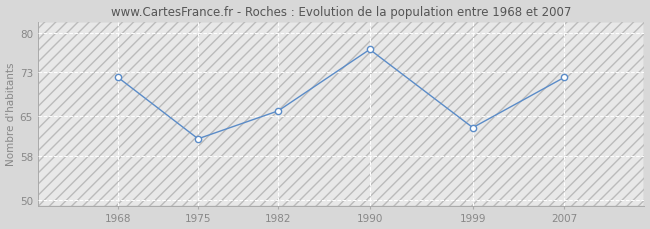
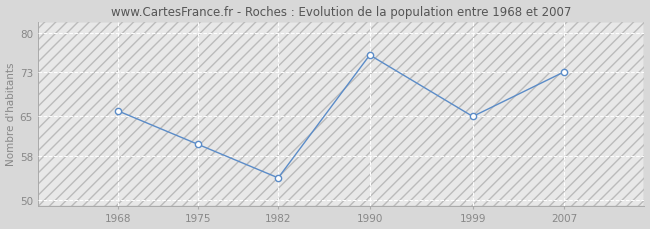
1968: 72 -> 66
1975: 61 -> 60
1982: 66 -> 54
1990: 77 -> 76
1999: 63 -> 65
2007: 72 -> 73
